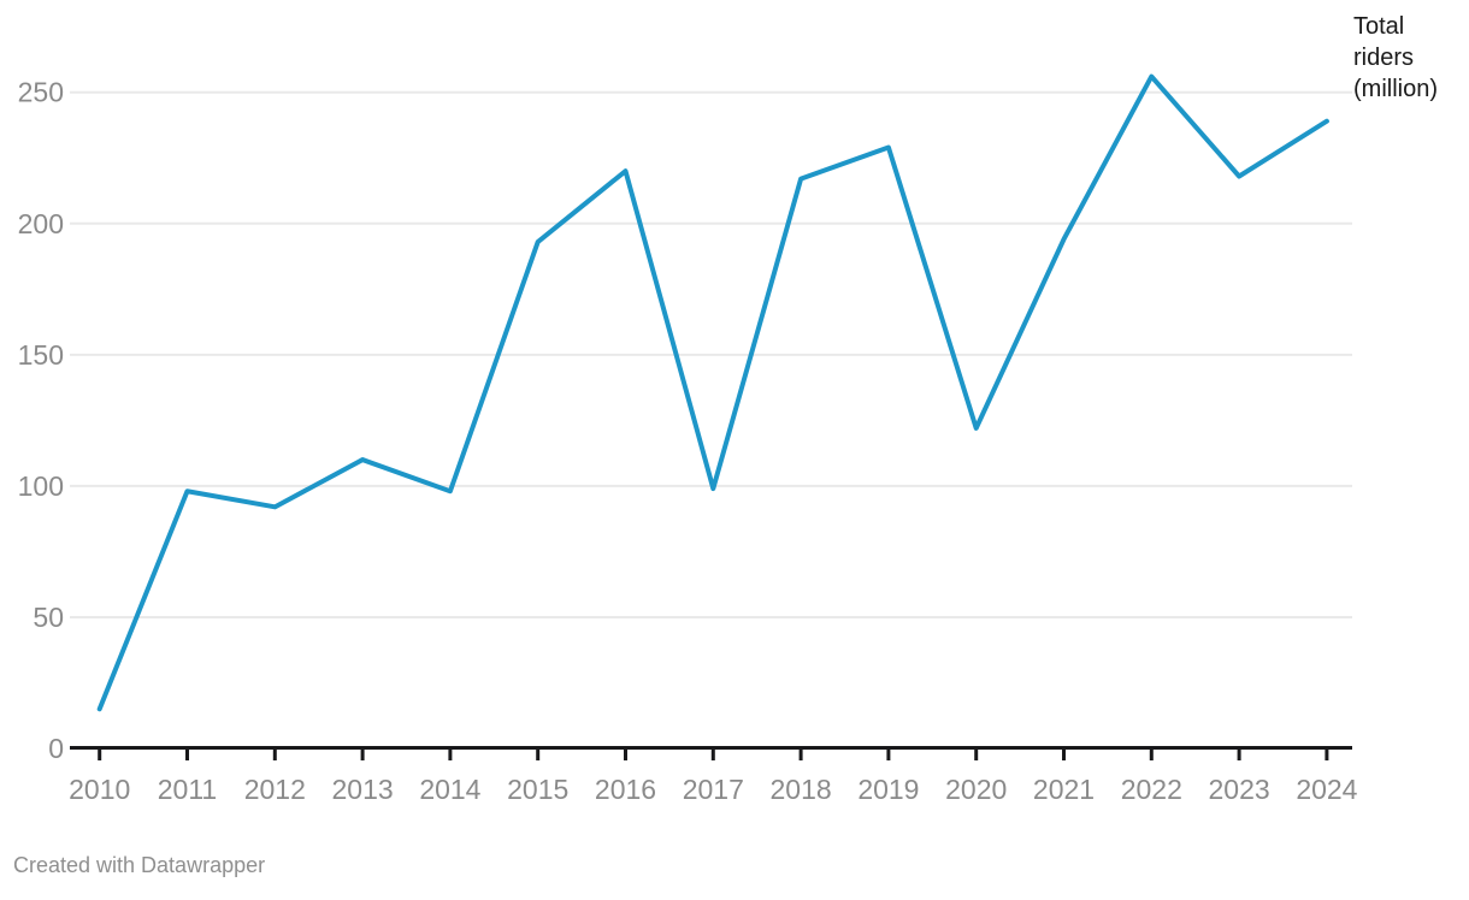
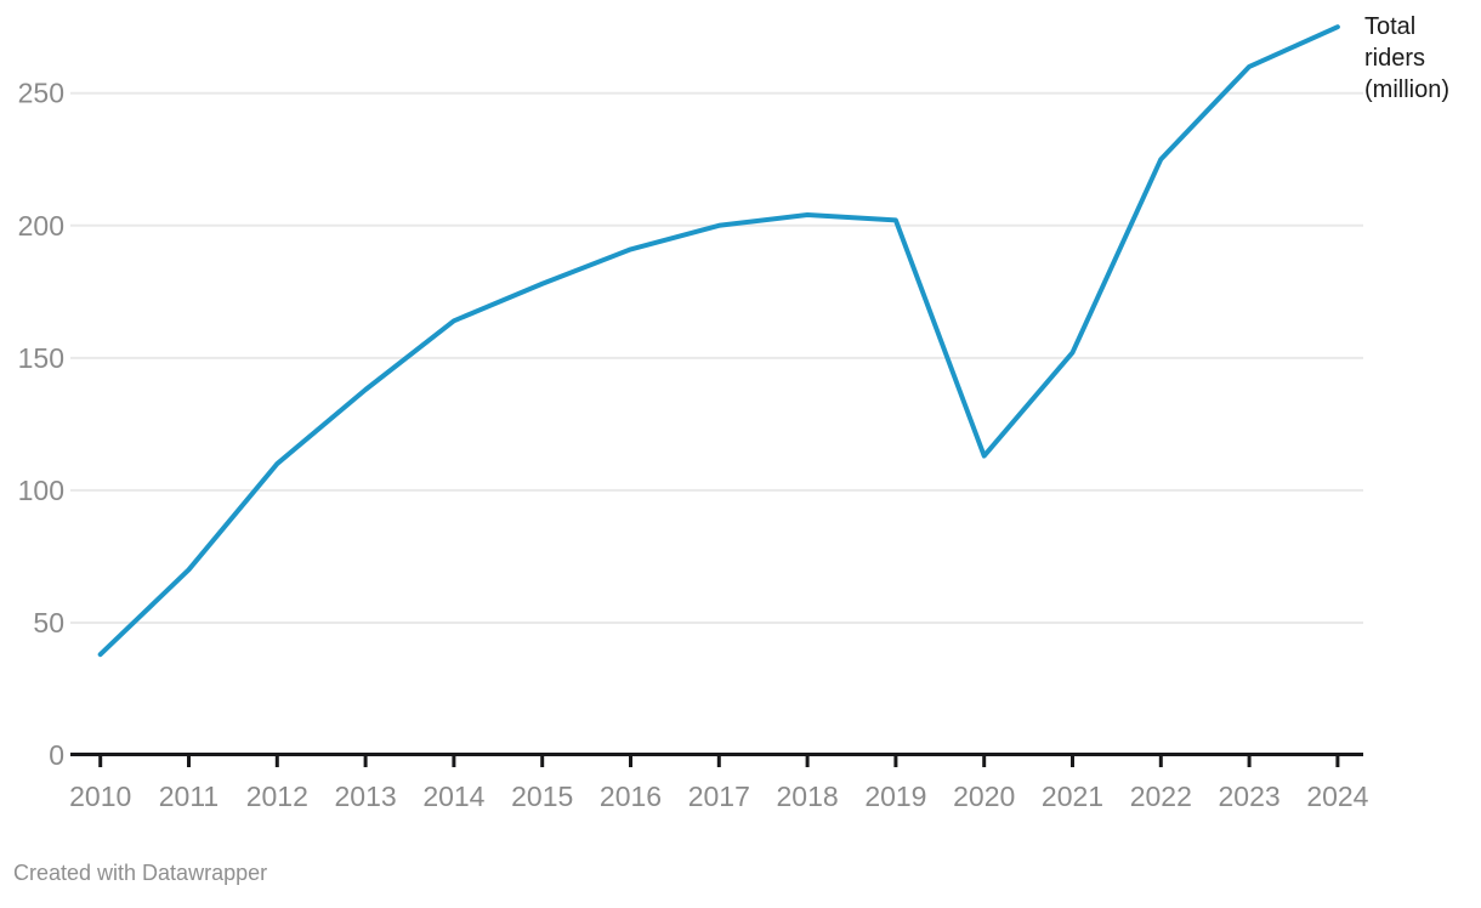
2010: 15 -> 38
2011: 98 -> 70
2012: 92 -> 110
2013: 110 -> 138
2014: 98 -> 164
2015: 193 -> 178
2016: 220 -> 191
2017: 99 -> 200
2018: 217 -> 204
2019: 229 -> 202
2020: 122 -> 113
2021: 194 -> 152
2022: 256 -> 225
2023: 218 -> 260
2024: 239 -> 275
